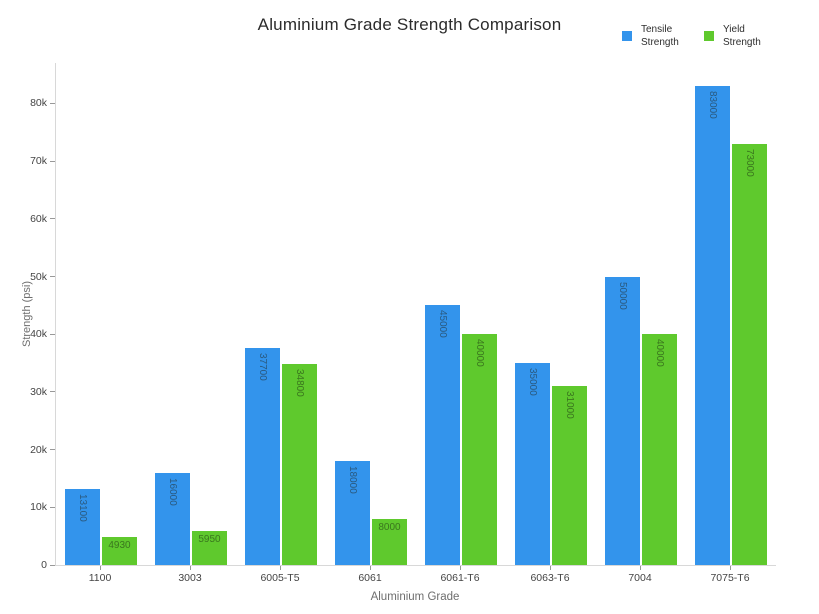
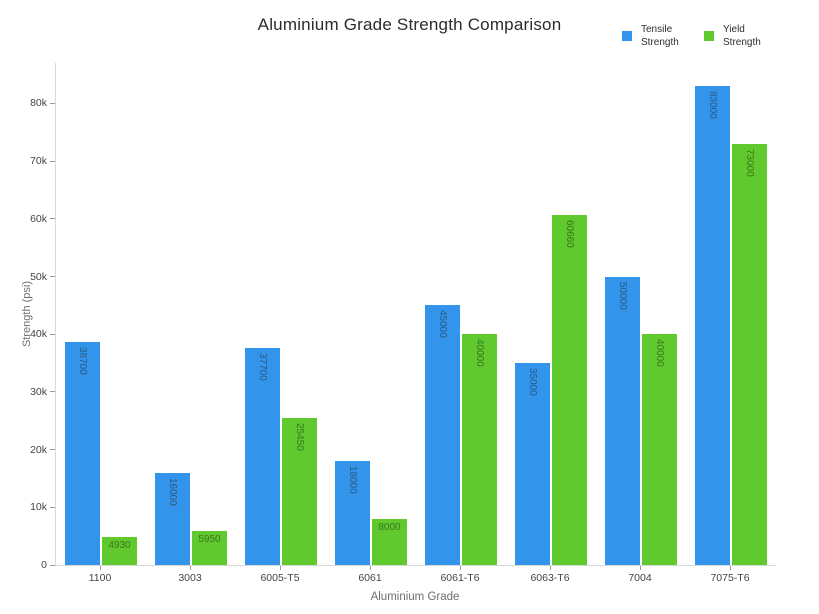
Tensile Strength/1100: 13100 -> 38700
Yield Strength/6005-T5: 34800 -> 25450
Yield Strength/6063-T6: 31000 -> 60660
